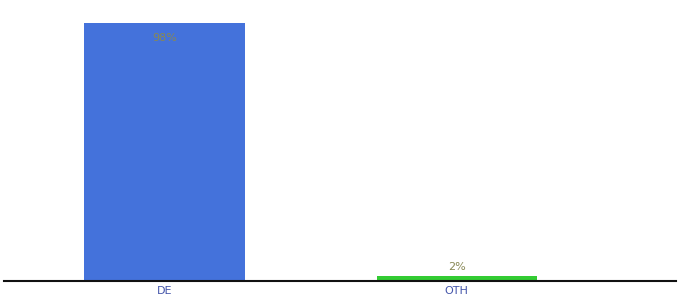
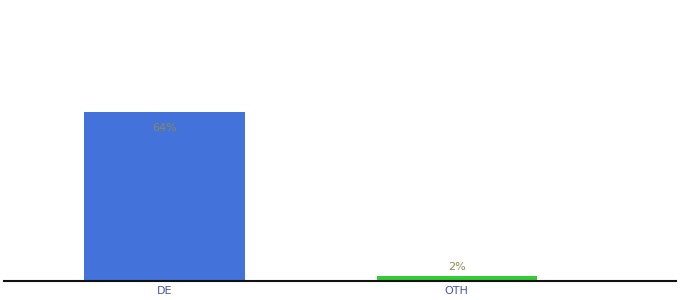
DE: 98% -> 64%
